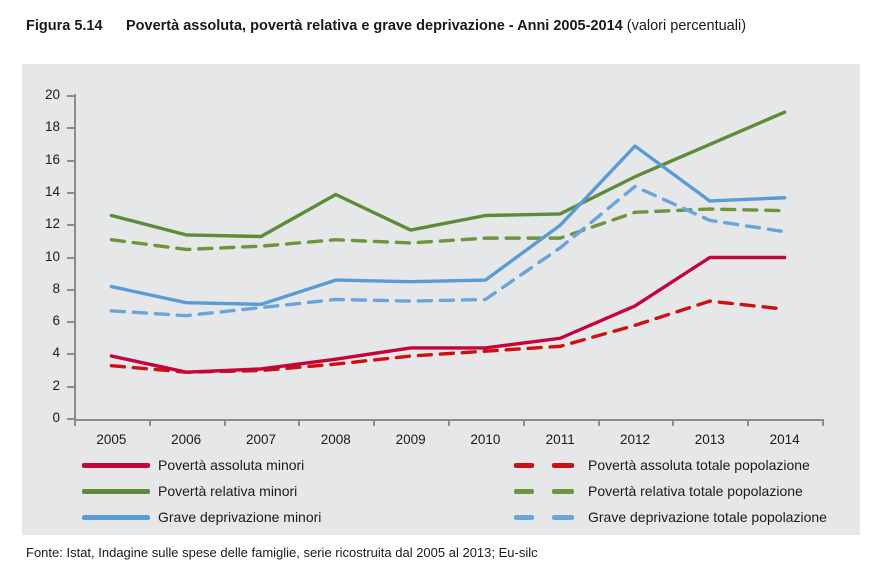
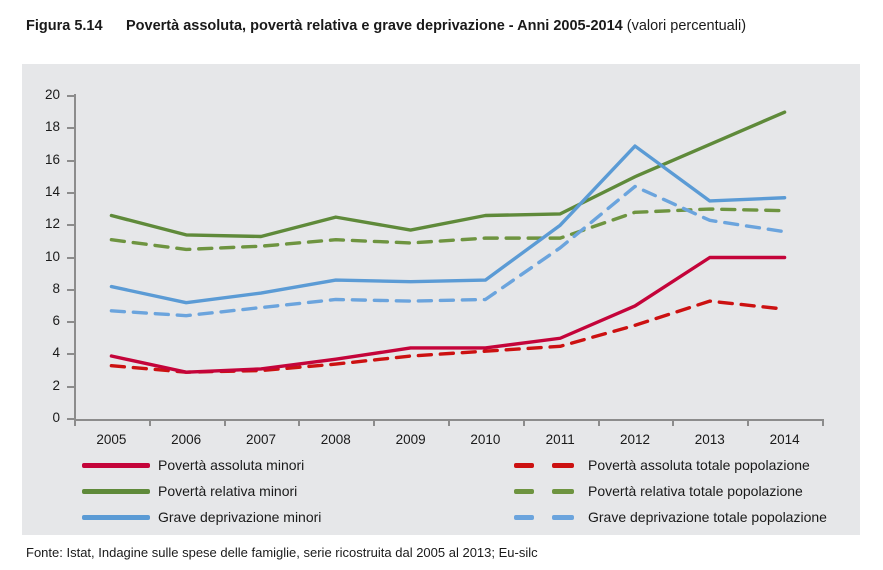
Grave deprivazione minori/2007: 7.1 -> 7.8
Povertà relativa minori/2008: 13.9 -> 12.5
